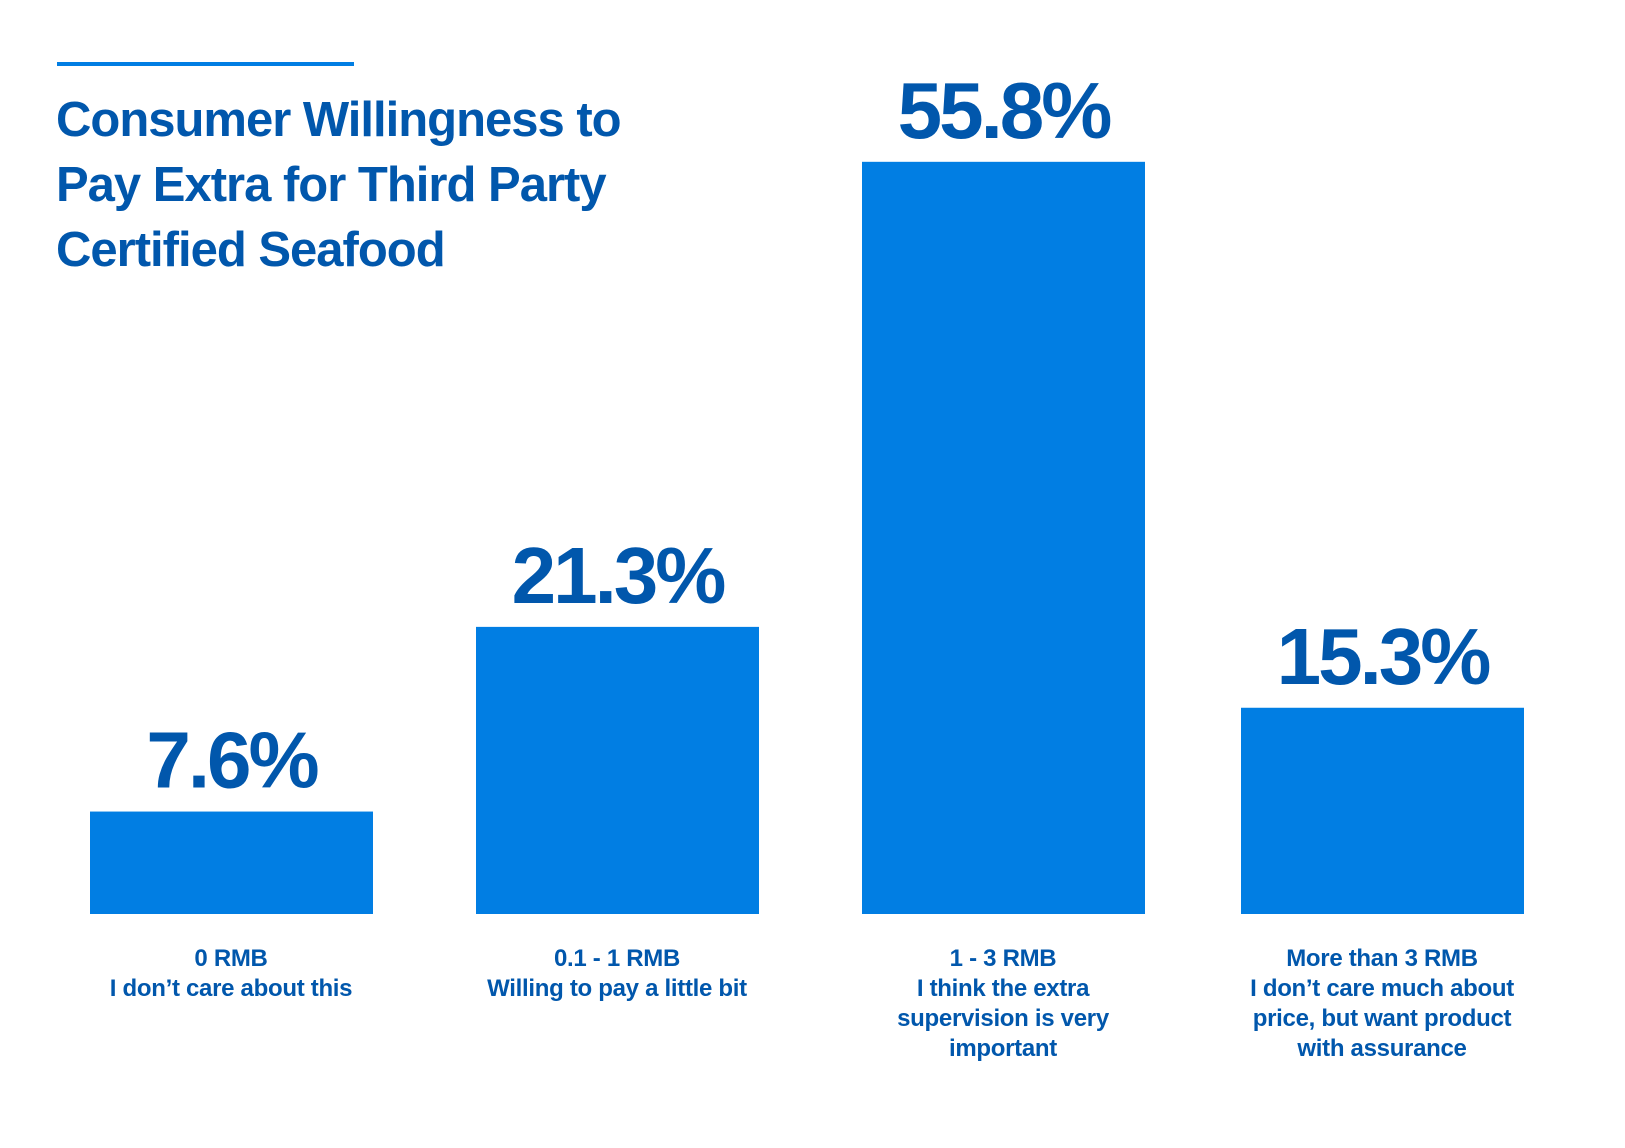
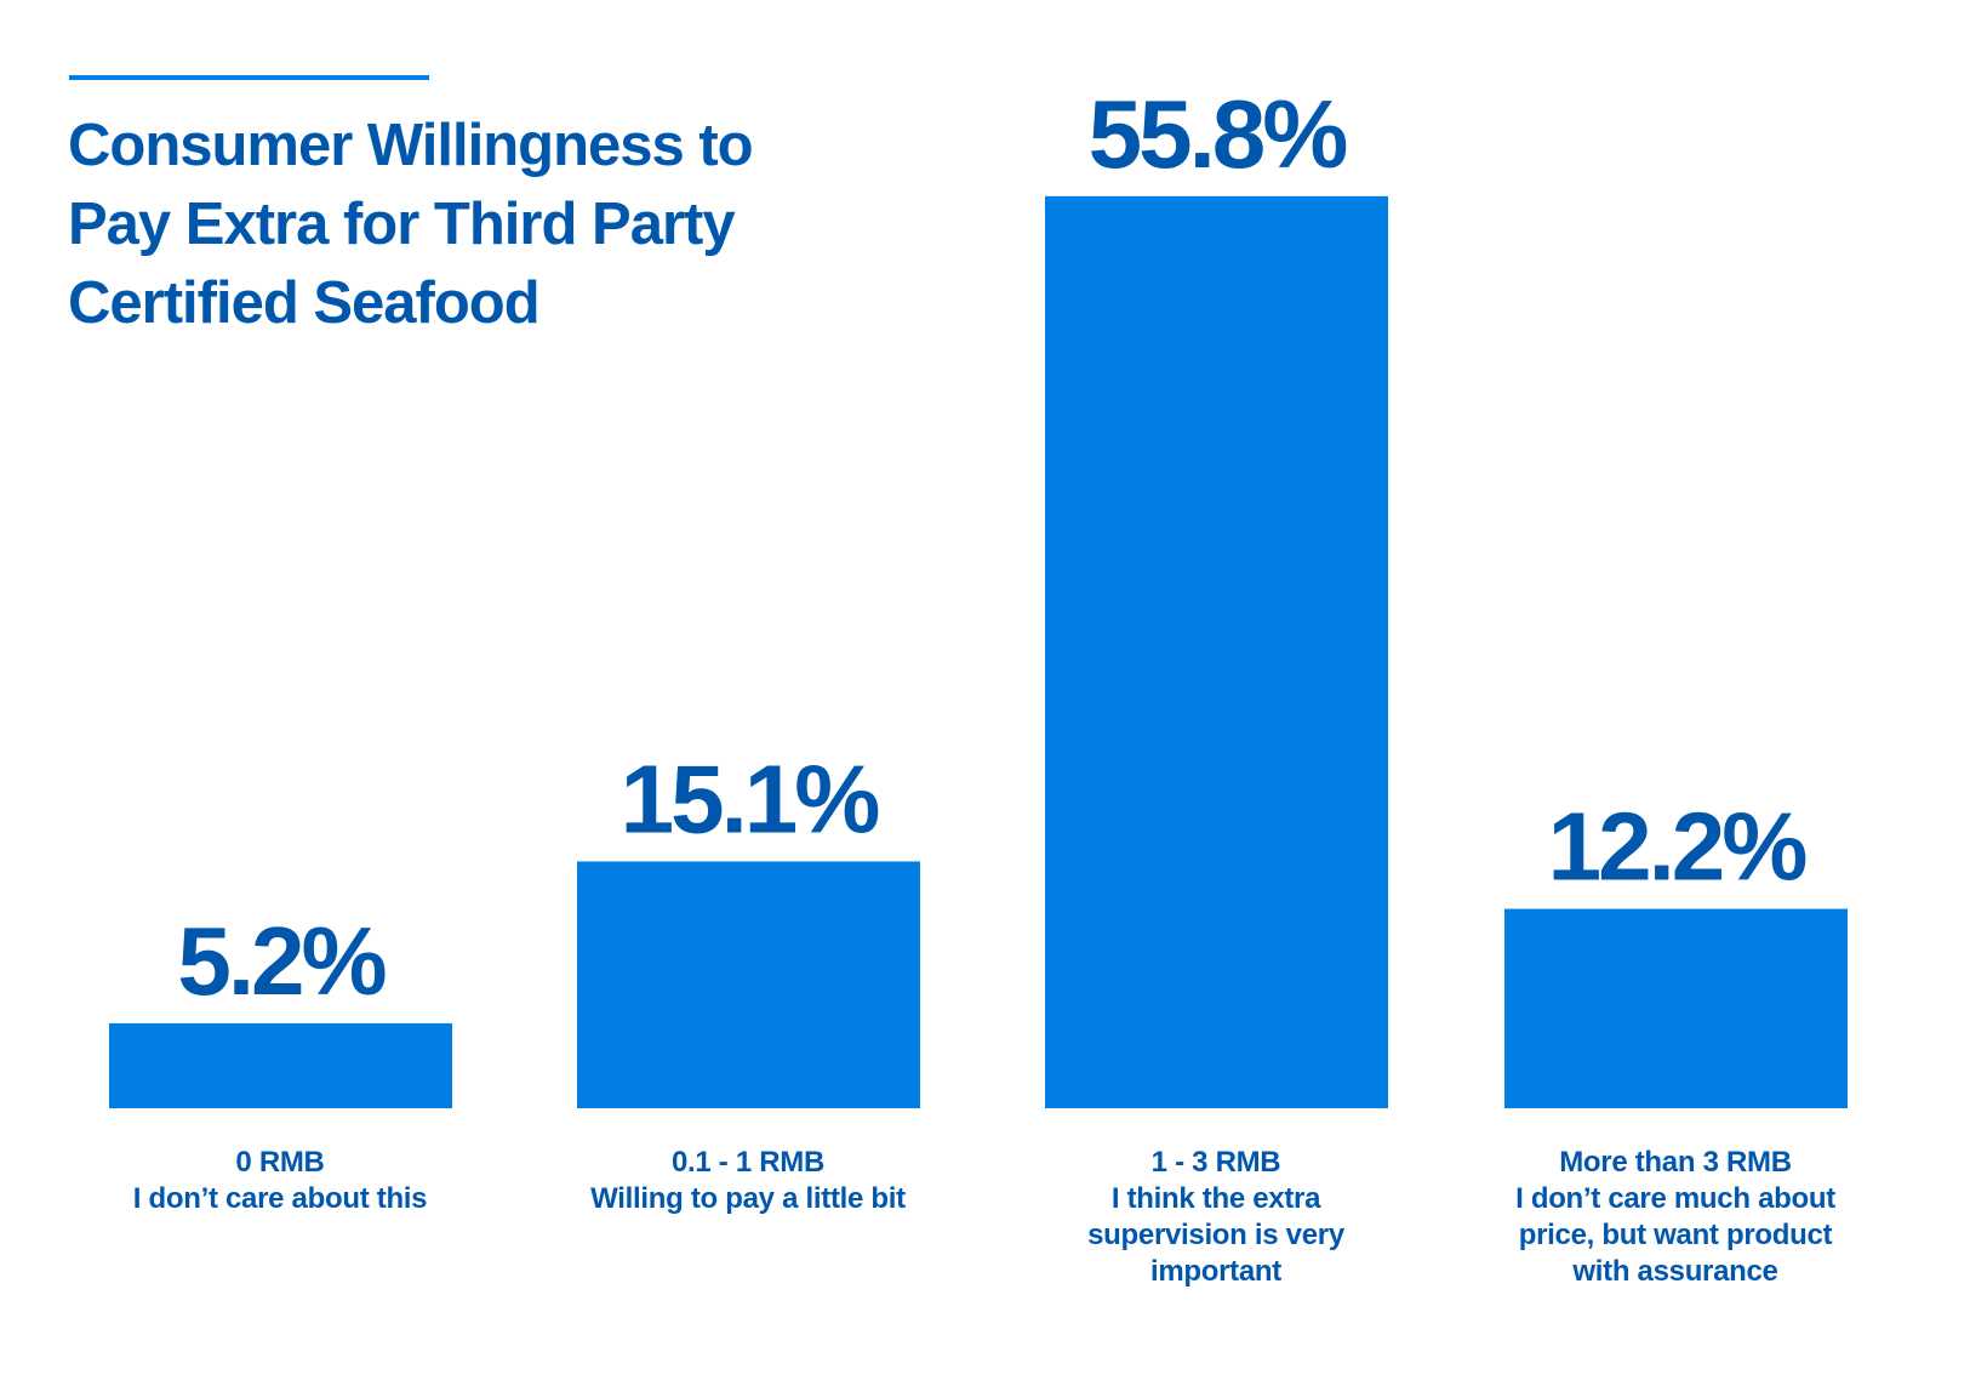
0 RMB: 7.6% -> 5.2%
0.1 - 1 RMB: 21.3% -> 15.1%
More than 3 RMB: 15.3% -> 12.2%
